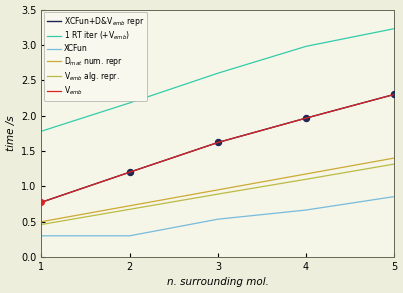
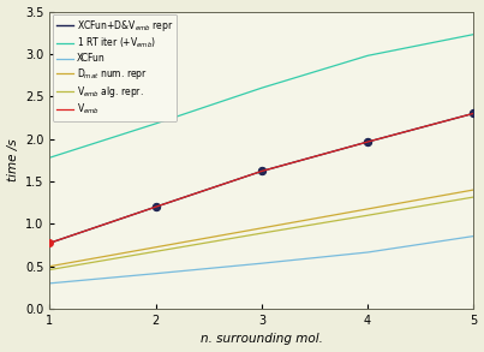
XCFun/2: 0.30 -> 0.41
